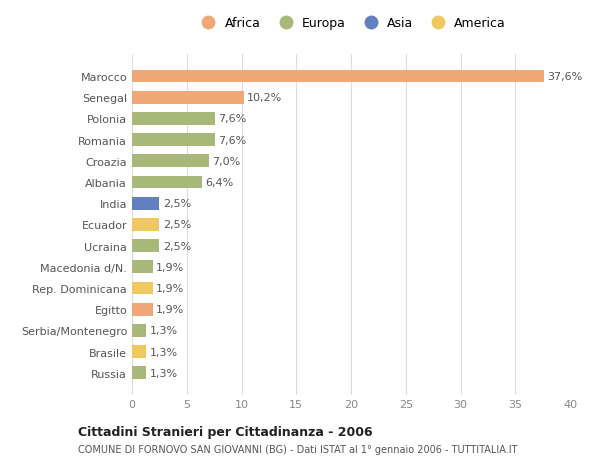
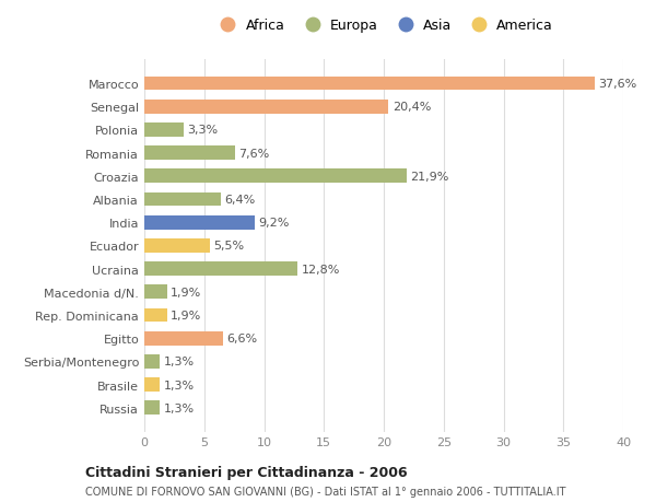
Senegal: 10,2% -> 20,4%
Polonia: 7,6% -> 3,3%
Croazia: 7,0% -> 21,9%
India: 2,5% -> 9,2%
Ecuador: 2,5% -> 5,5%
Ucraina: 2,5% -> 12,8%
Egitto: 1,9% -> 6,6%
